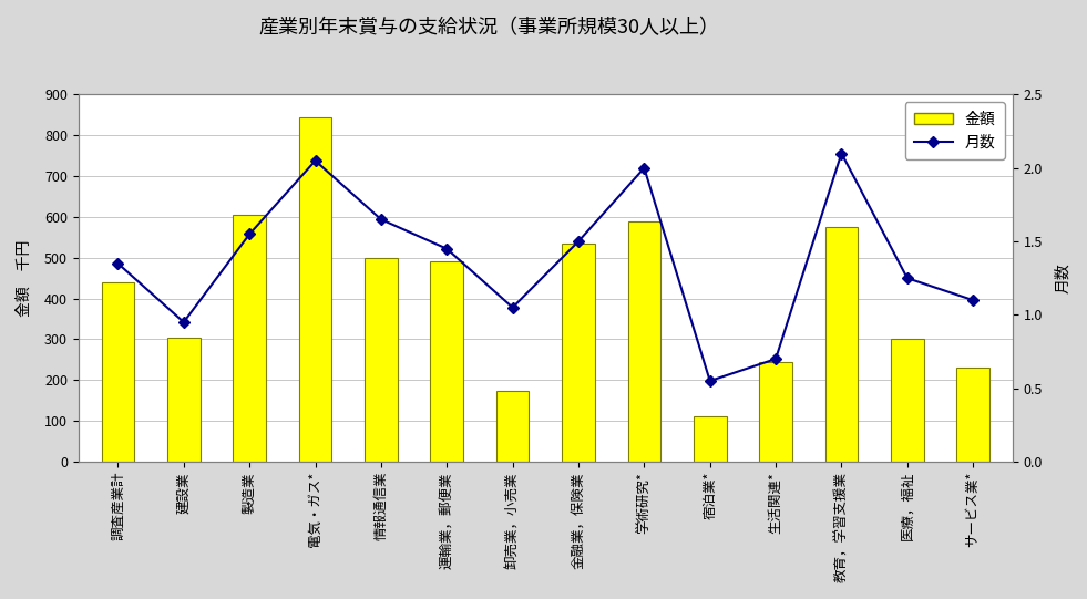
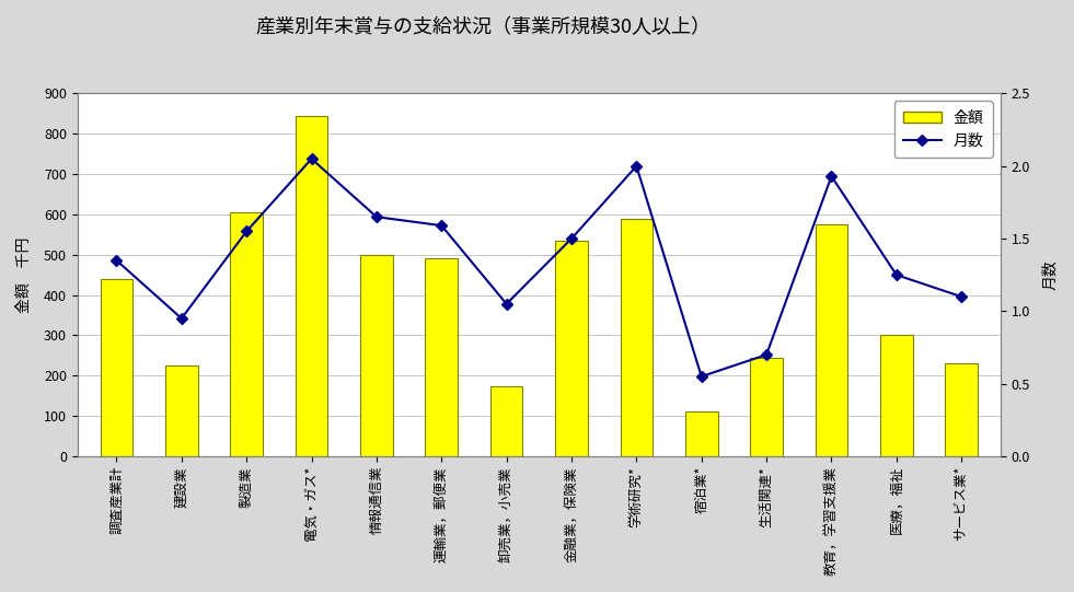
金額/建設業: 305 -> 225
月数/運輸業，郵便業: 1.45 -> 1.59
月数/教育，学習支援業: 2.10 -> 1.93
